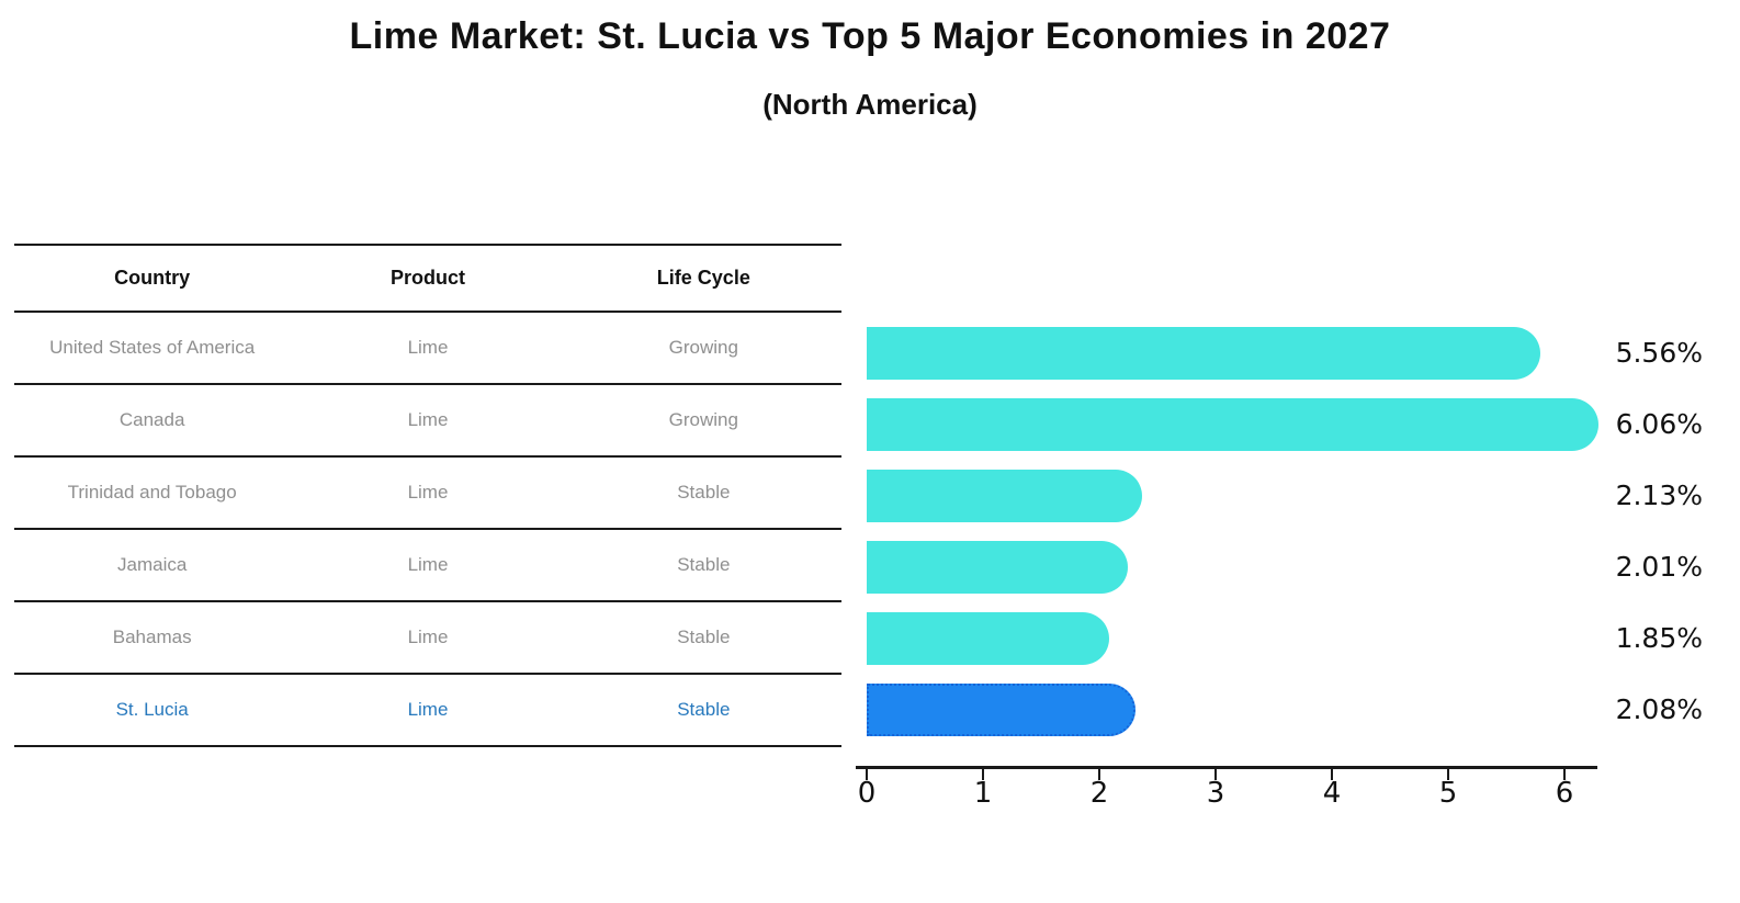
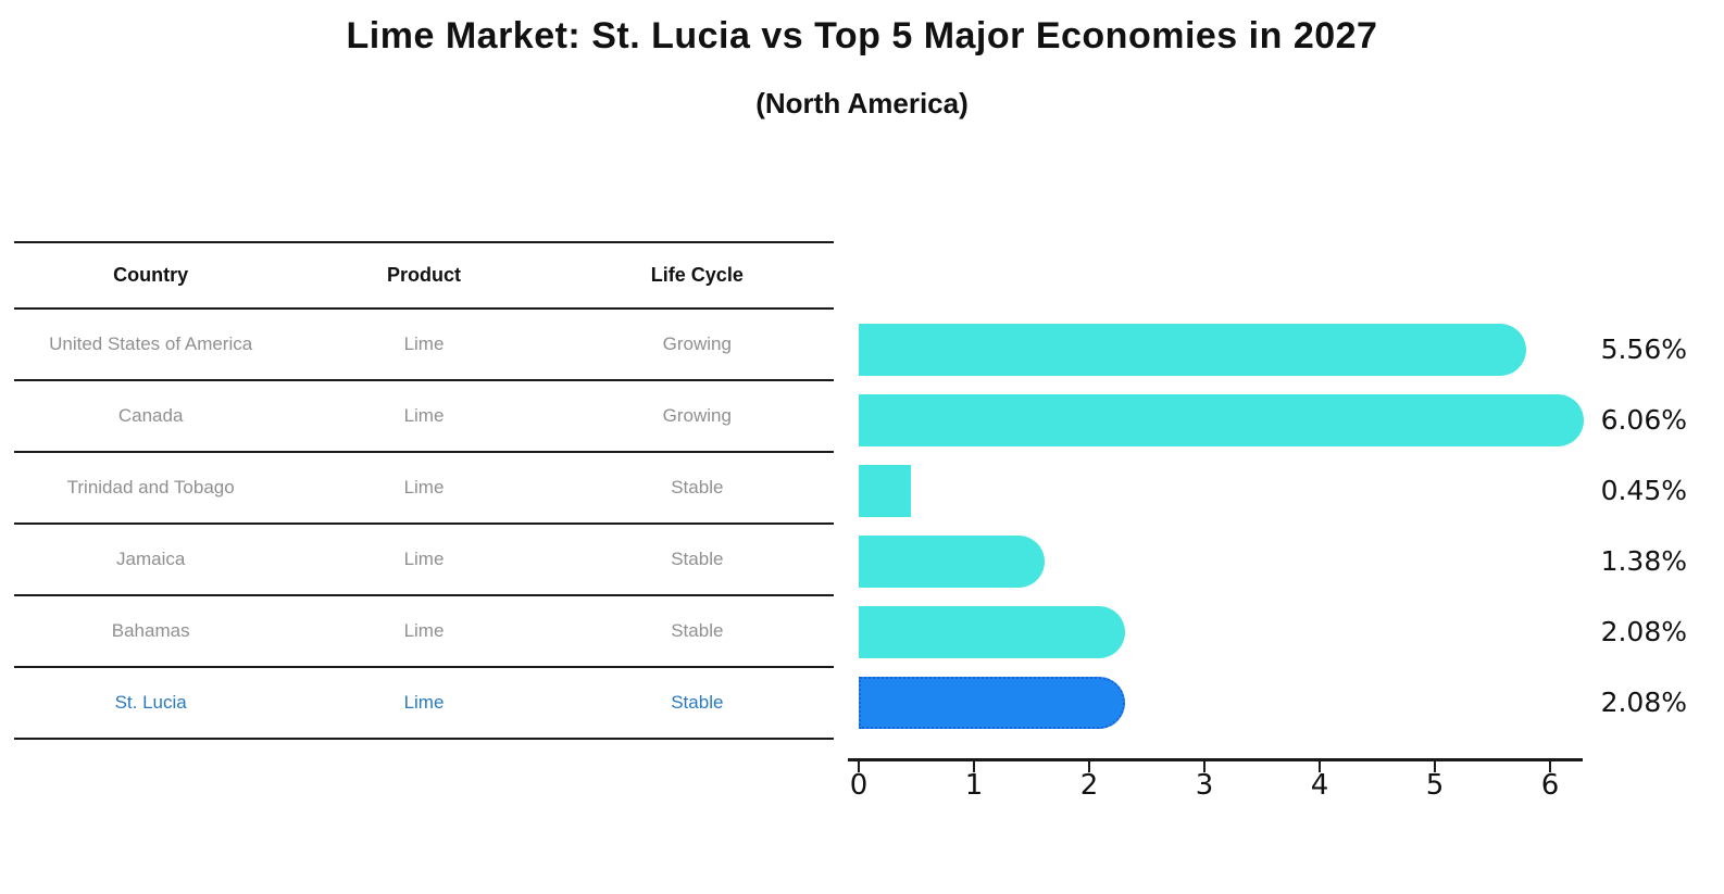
Trinidad and Tobago: 2.13% -> 0.45%
Jamaica: 2.01% -> 1.38%
Bahamas: 1.85% -> 2.08%
